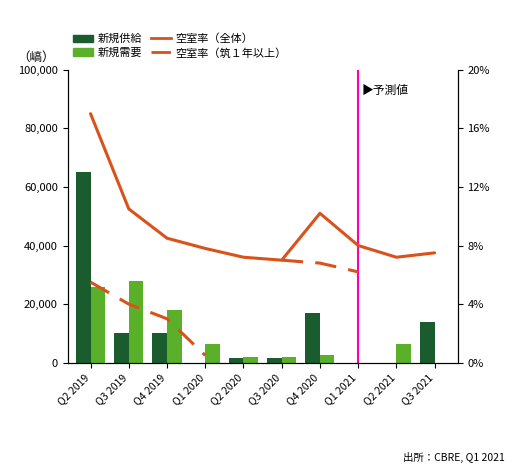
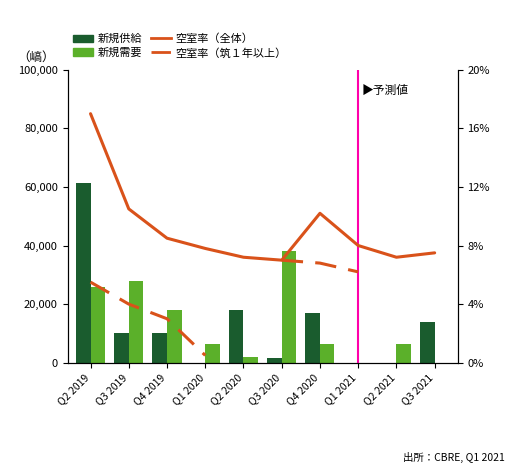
新規供給/Q2 2019: 65,000 -> 61,500
新規供給/Q2 2020: 1,500 -> 18,000
新規需要/Q3 2020: 2,000 -> 38,000
新規需要/Q4 2020: 2,500 -> 6,500
